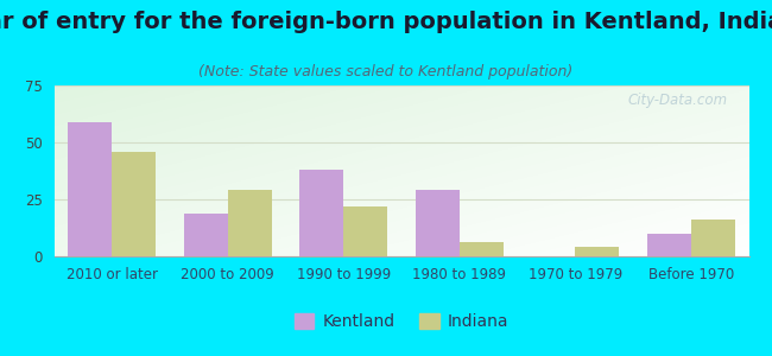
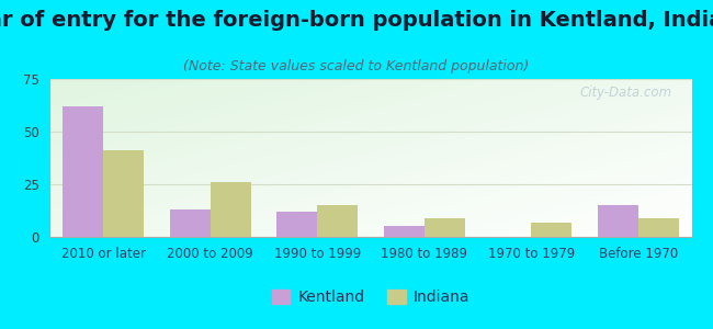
Kentland/2010 or later: 59 -> 62
Indiana/2010 or later: 46 -> 41
Kentland/2000 to 2009: 19 -> 13
Indiana/2000 to 2009: 29 -> 26
Kentland/1990 to 1999: 38 -> 12
Indiana/1990 to 1999: 22 -> 15
Kentland/1980 to 1989: 29 -> 5
Indiana/1980 to 1989: 6 -> 9
Indiana/1970 to 1979: 4 -> 7
Kentland/Before 1970: 10 -> 15
Indiana/Before 1970: 16 -> 9
